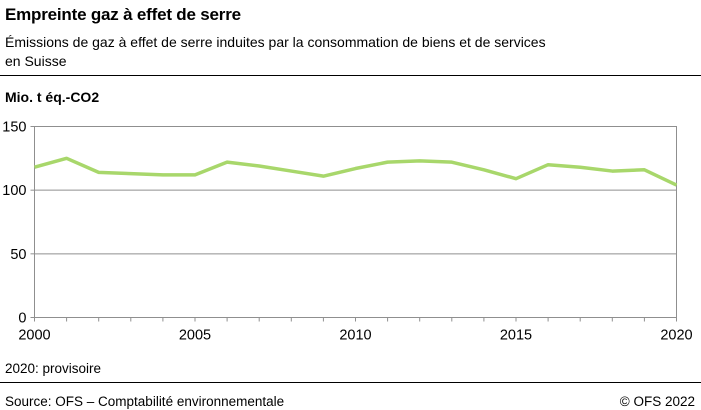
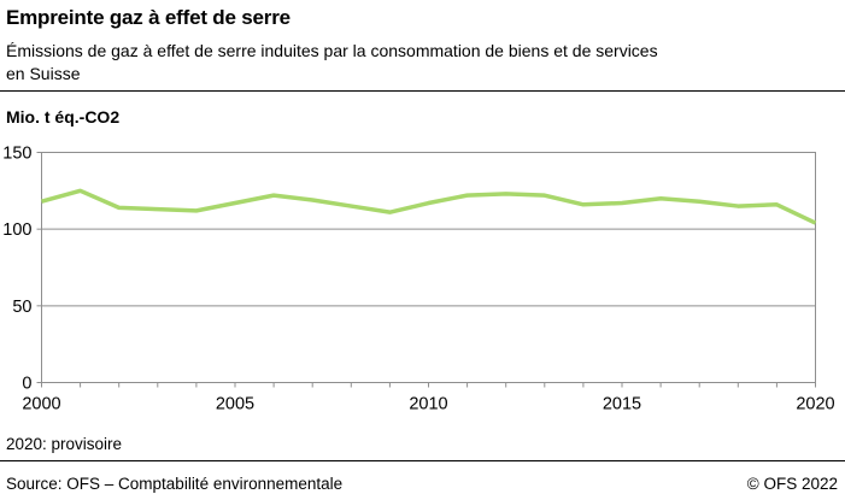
2005: 112 -> 117
2015: 109 -> 117
